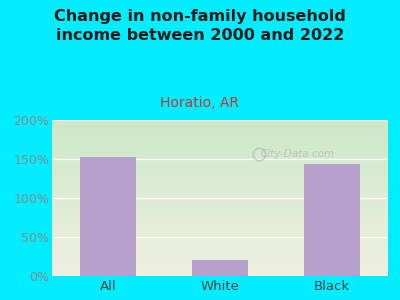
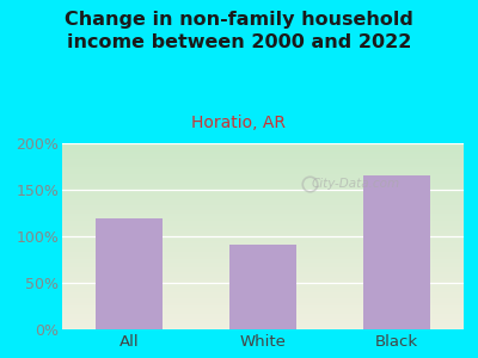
All: 152% -> 119%
White: 20% -> 91%
Black: 144% -> 166%
